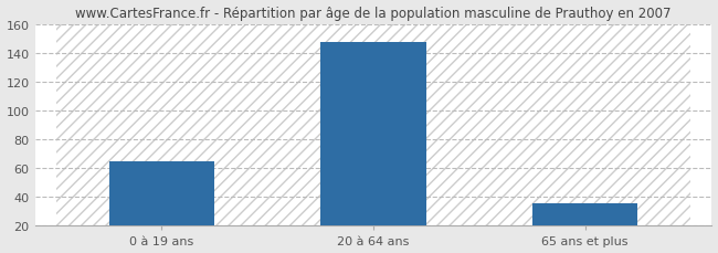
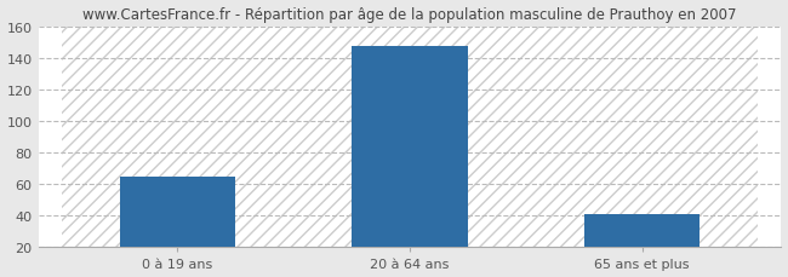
65 ans et plus: 36 -> 41
